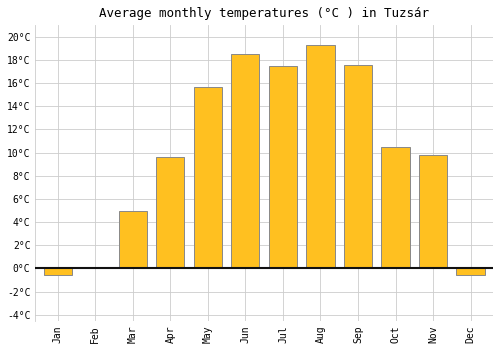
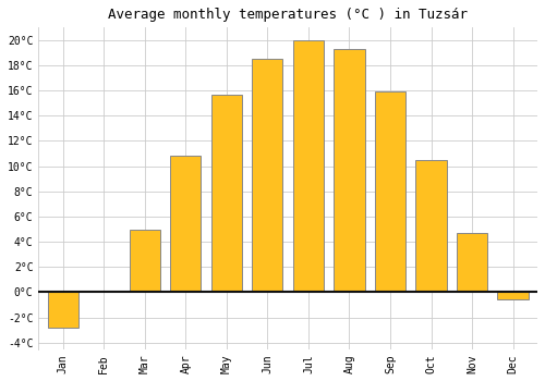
Jan: -0.6°C -> -2.8°C
Apr: 9.6°C -> 10.8°C
Jul: 17.5°C -> 20.0°C
Sep: 17.6°C -> 15.9°C
Nov: 9.8°C -> 4.7°C
